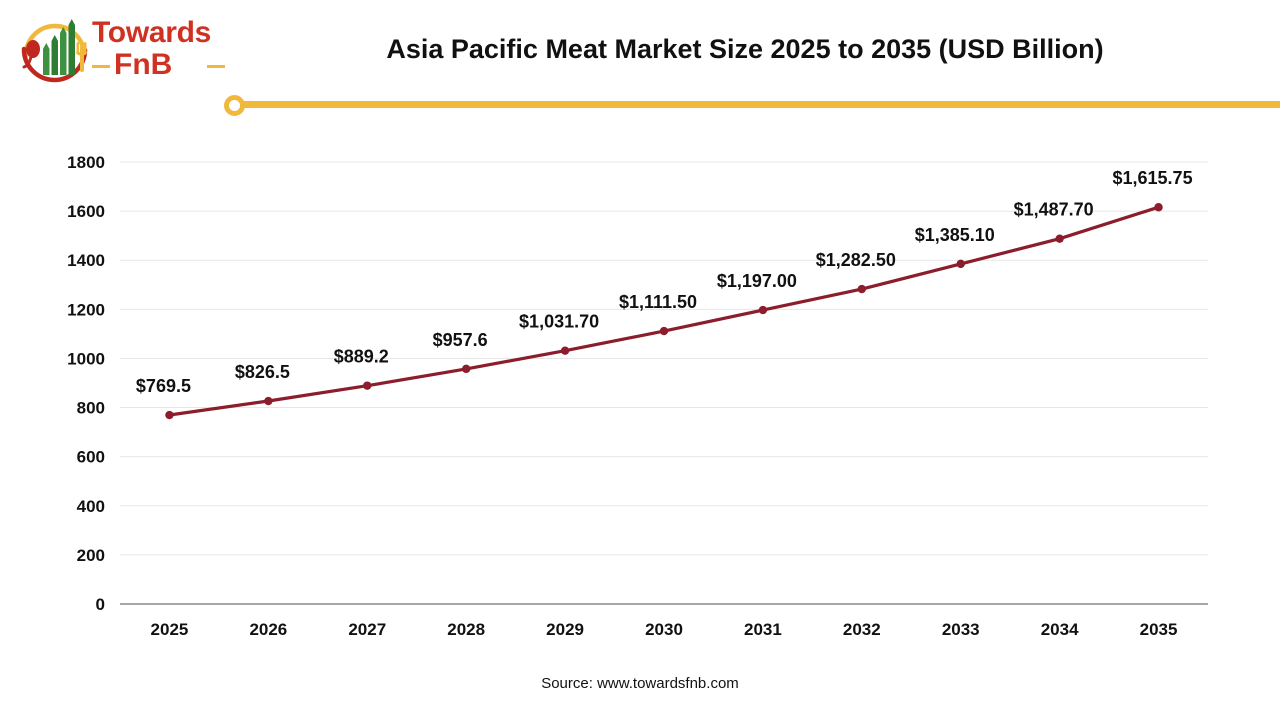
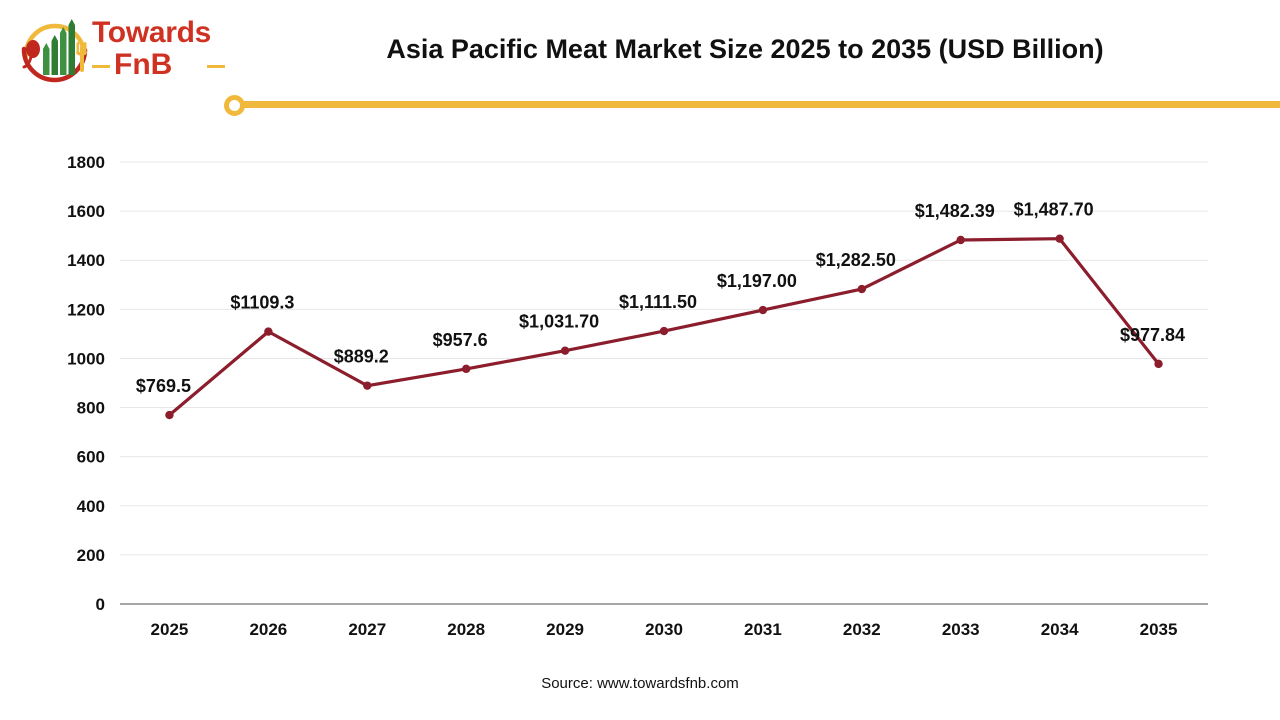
2026: $826.5 -> $1109.3
2033: $1,385.10 -> $1,482.39
2035: $1,615.75 -> $977.84
